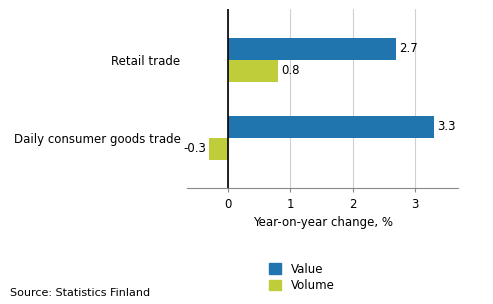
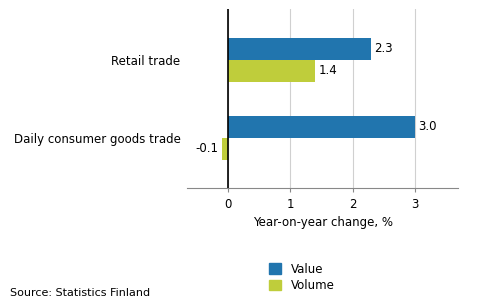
Value/Retail trade: 2.7 -> 2.3
Volume/Retail trade: 0.8 -> 1.4
Value/Daily consumer goods trade: 3.3 -> 3.0
Volume/Daily consumer goods trade: -0.3 -> -0.1
